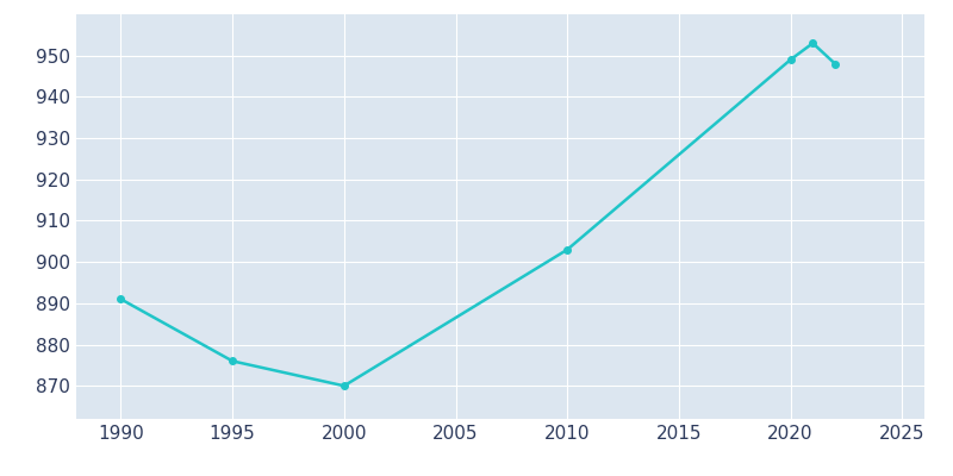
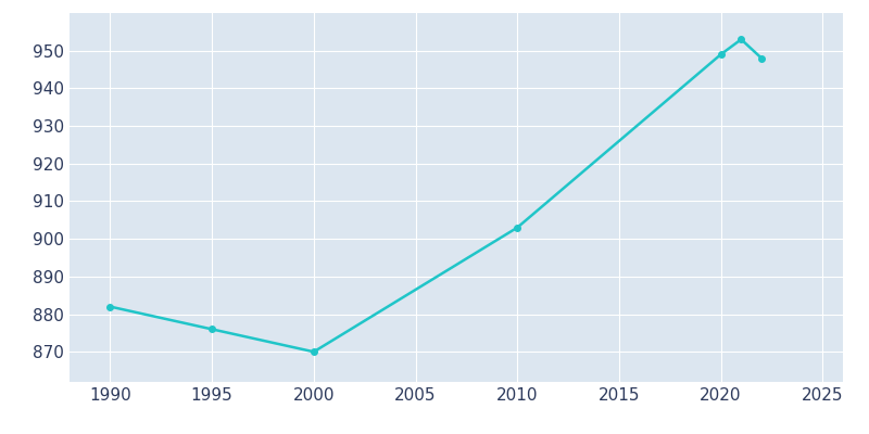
1990: 891 -> 882
